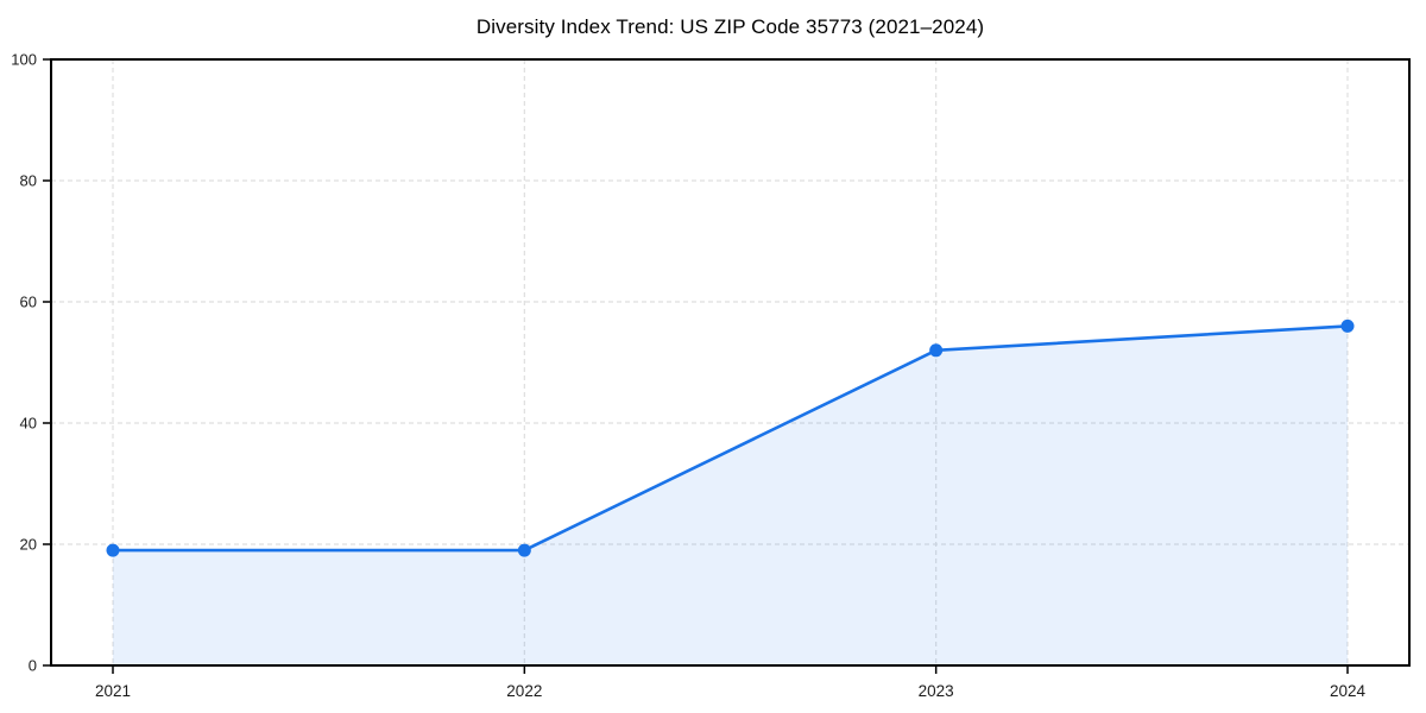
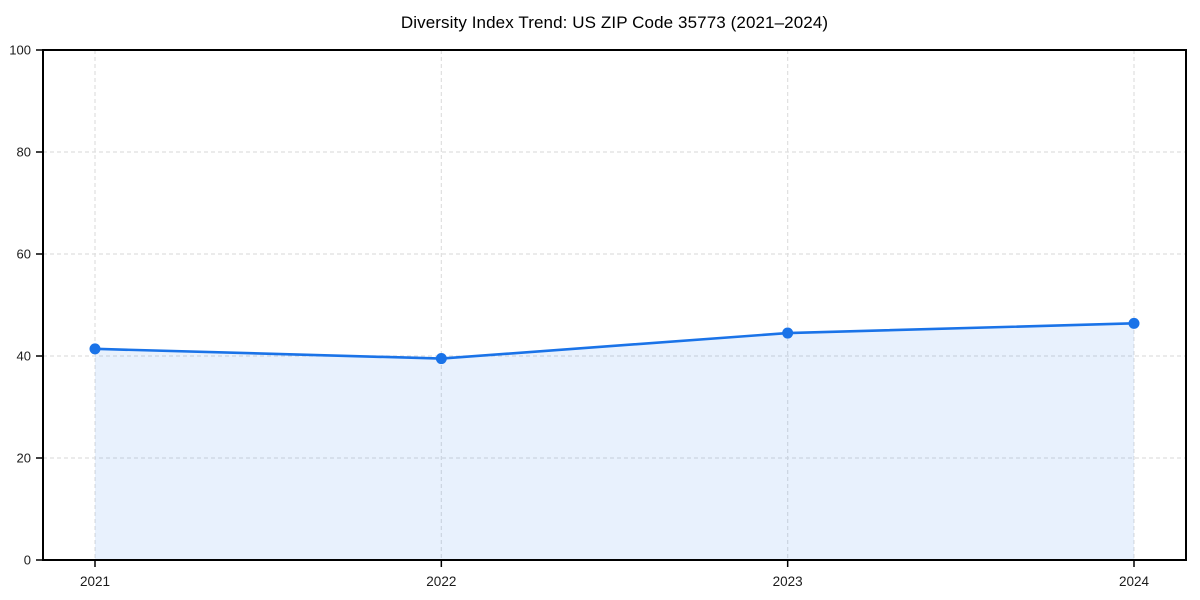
2021: 19 -> 41
2022: 19 -> 40
2023: 52 -> 44
2024: 56 -> 46
